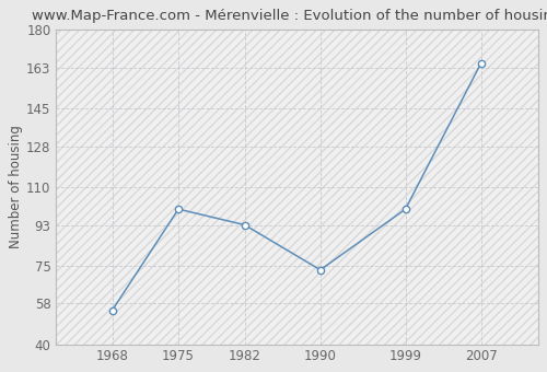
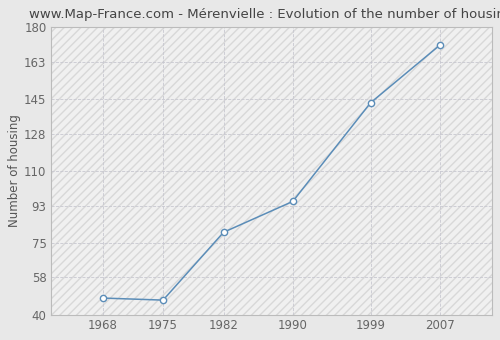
1968: 55 -> 48
1975: 100 -> 47
1982: 93 -> 80
1990: 73 -> 95
1999: 100 -> 143
2007: 165 -> 171
